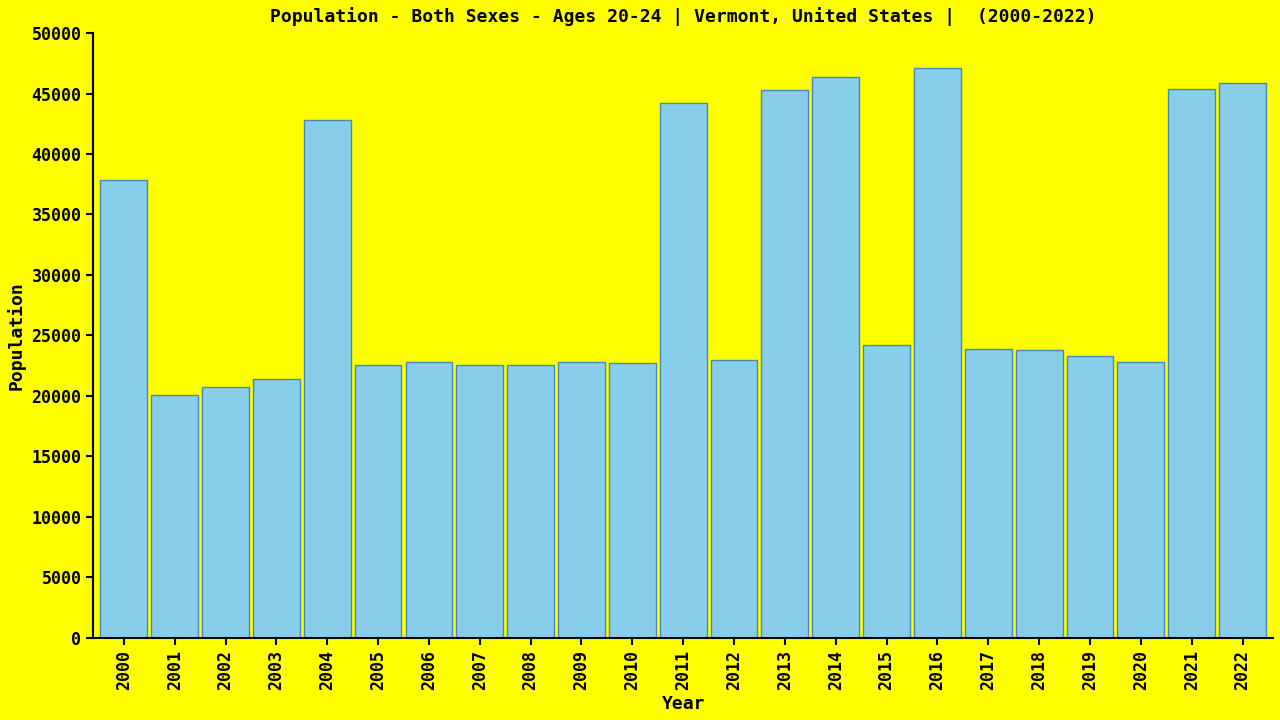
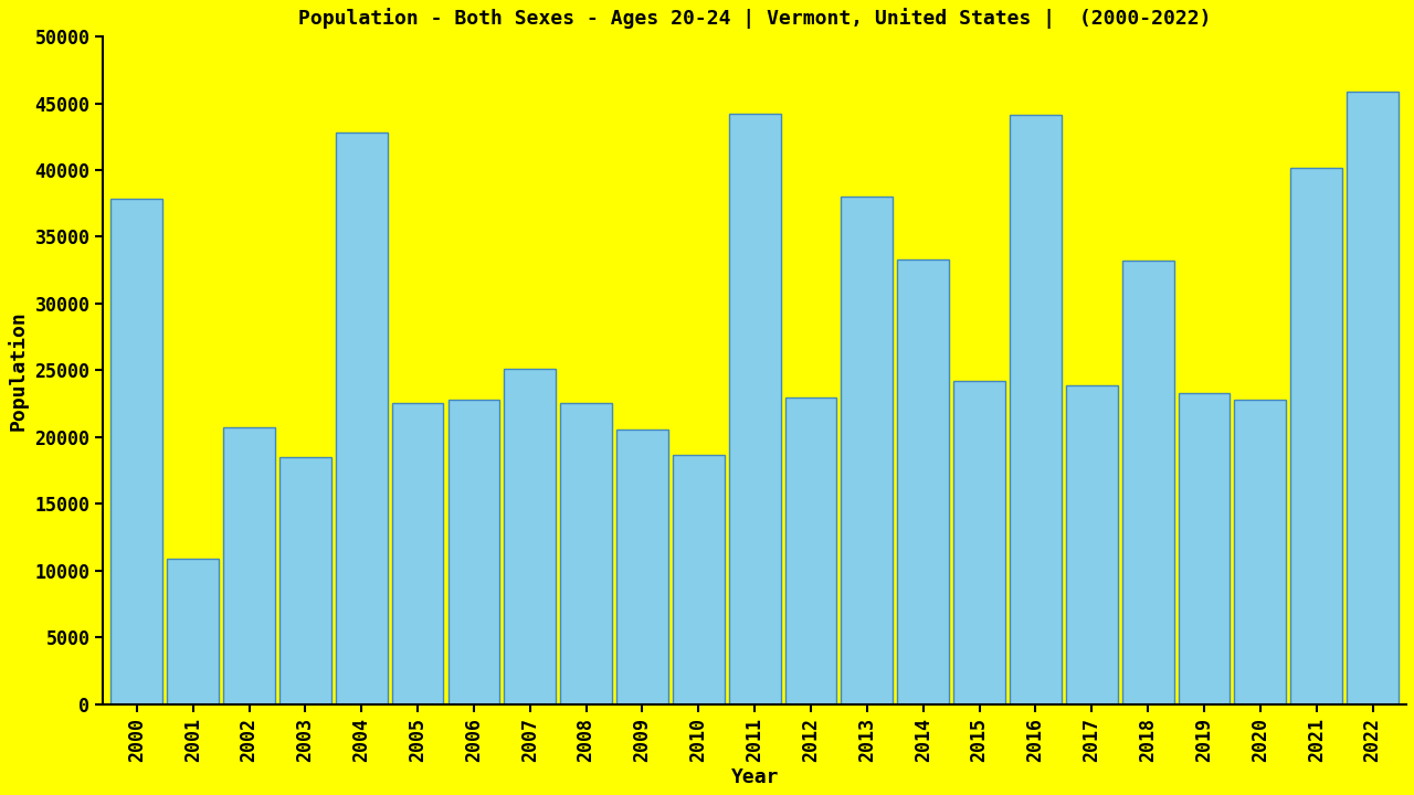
2001: 20000 -> 10900
2003: 21400 -> 18500
2007: 22600 -> 25100
2009: 22800 -> 20600
2010: 22700 -> 18700
2013: 45300 -> 38000
2014: 46400 -> 33300
2016: 47100 -> 44100
2018: 23800 -> 33200
2021: 45400 -> 40200
